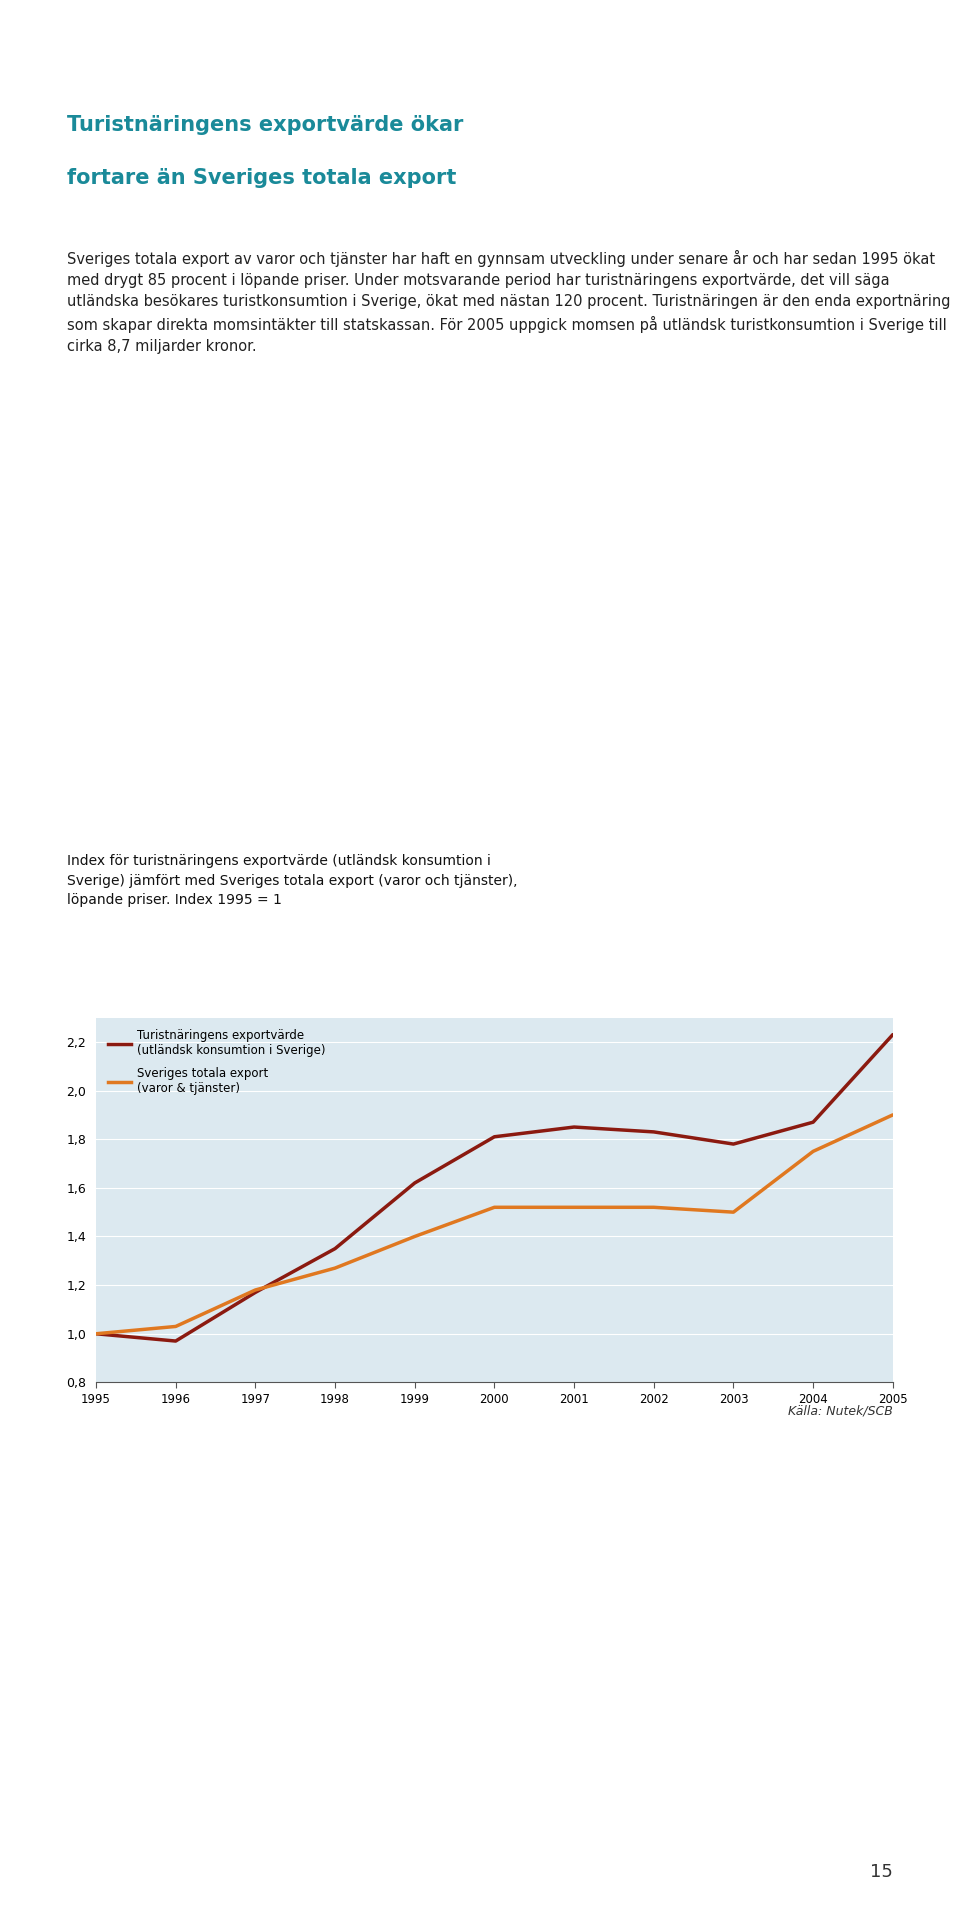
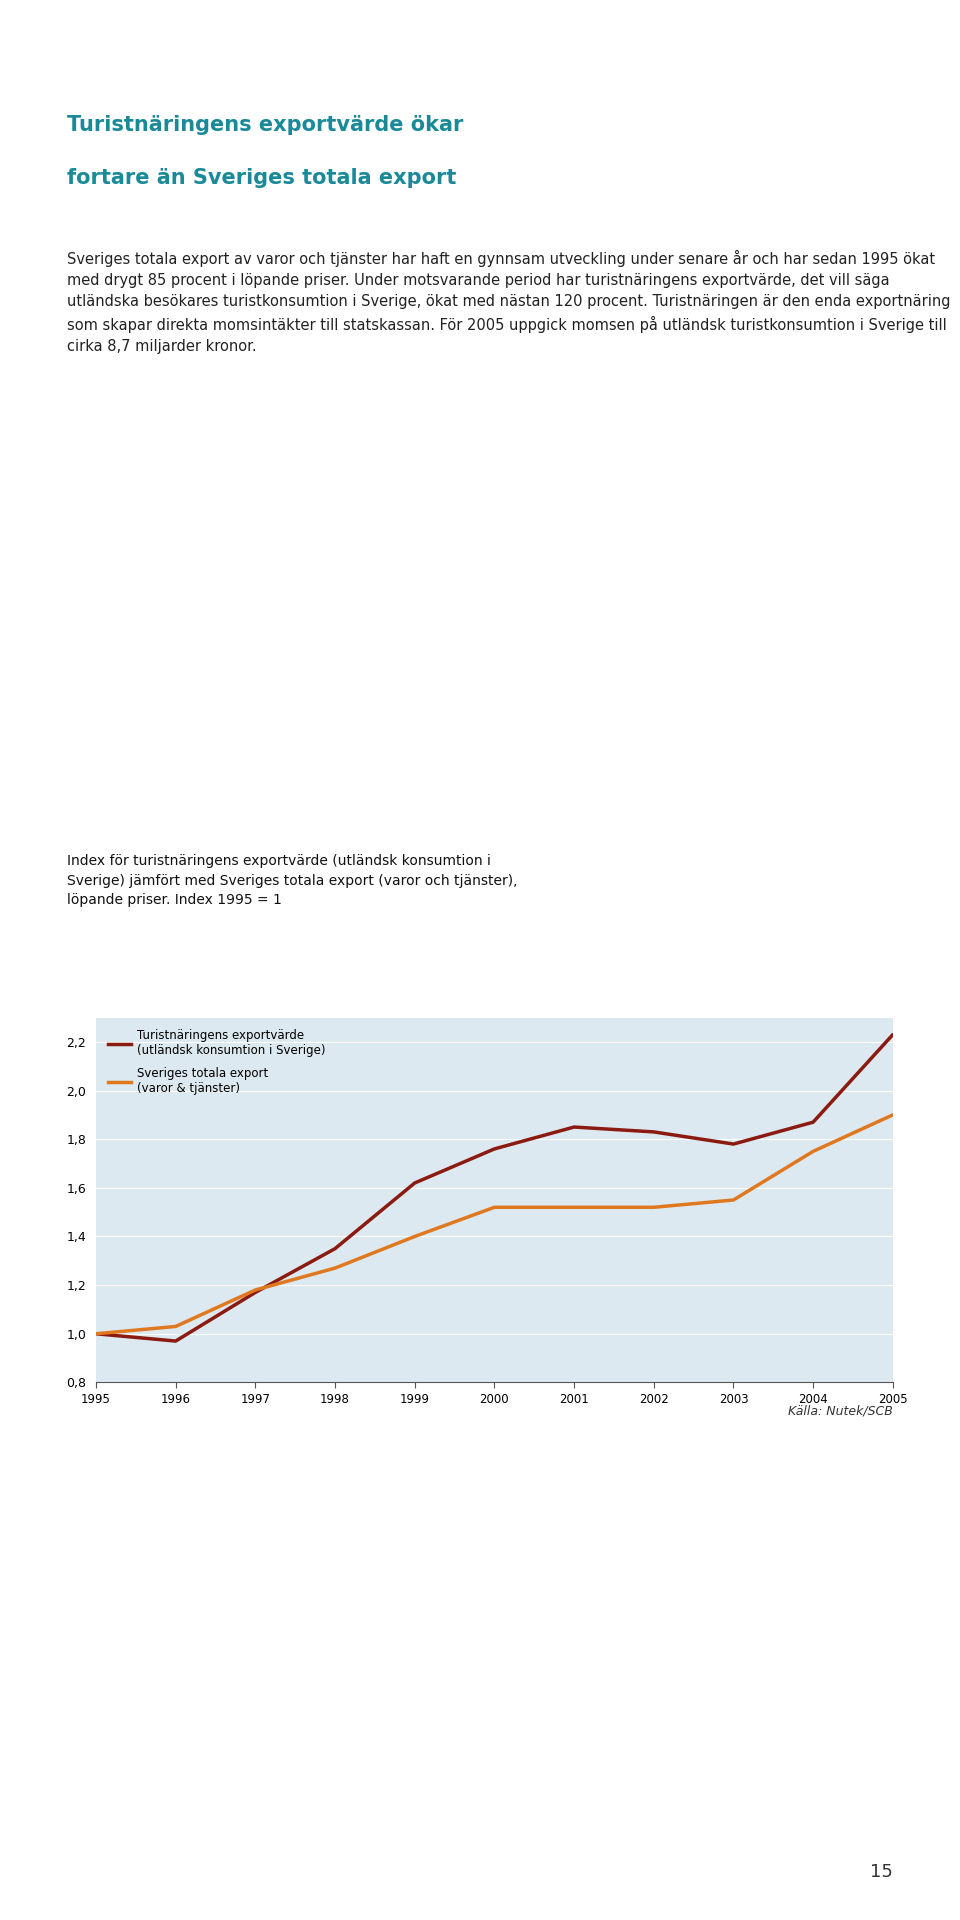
Turistnäringens exportvärde (utländsk konsumtion i Sverige)/2000: 1,81 -> 1,76
Sveriges totala export (varor & tjänster)/2003: 1,50 -> 1,55
